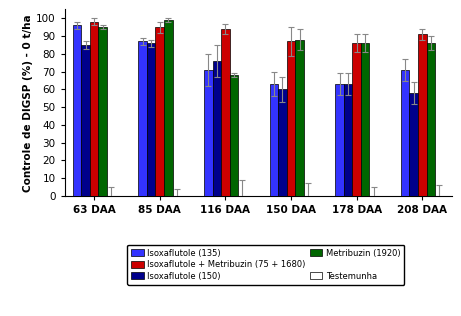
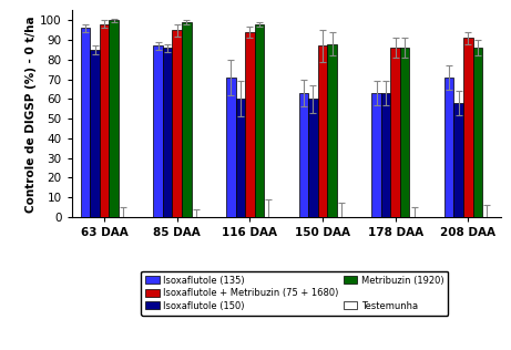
Metribuzin (1920)/63 DAA: 95 -> 100
Isoxaflutole (150)/116 DAA: 76 -> 60
Metribuzin (1920)/116 DAA: 68 -> 98
